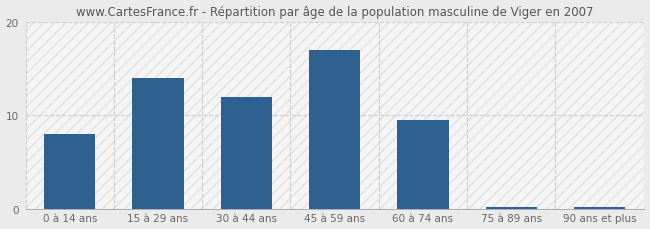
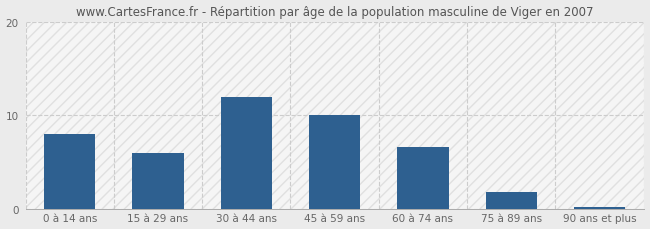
15 à 29 ans: 14.0 -> 6.0
45 à 59 ans: 17.0 -> 10.0
60 à 74 ans: 9.5 -> 6.6
75 à 89 ans: 0.2 -> 1.8
